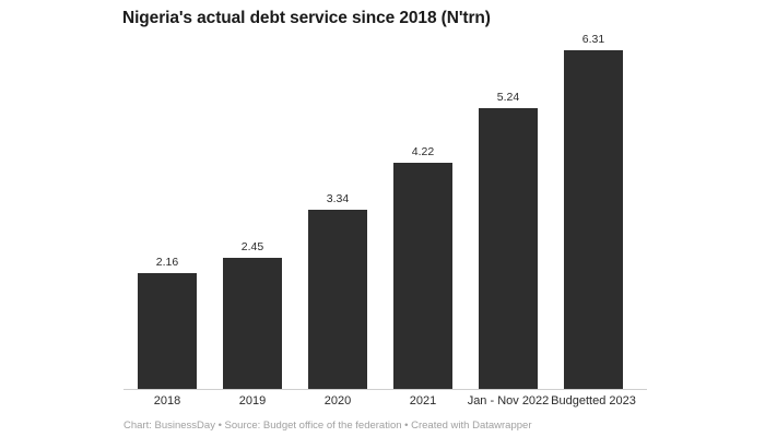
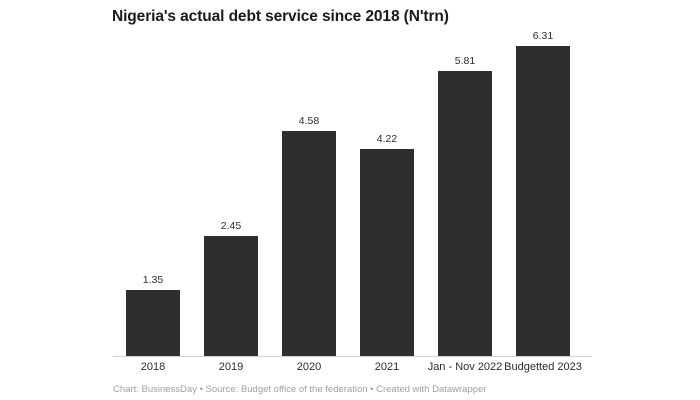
2018: 2.16 -> 1.35
2020: 3.34 -> 4.58
Jan - Nov 2022: 5.24 -> 5.81
